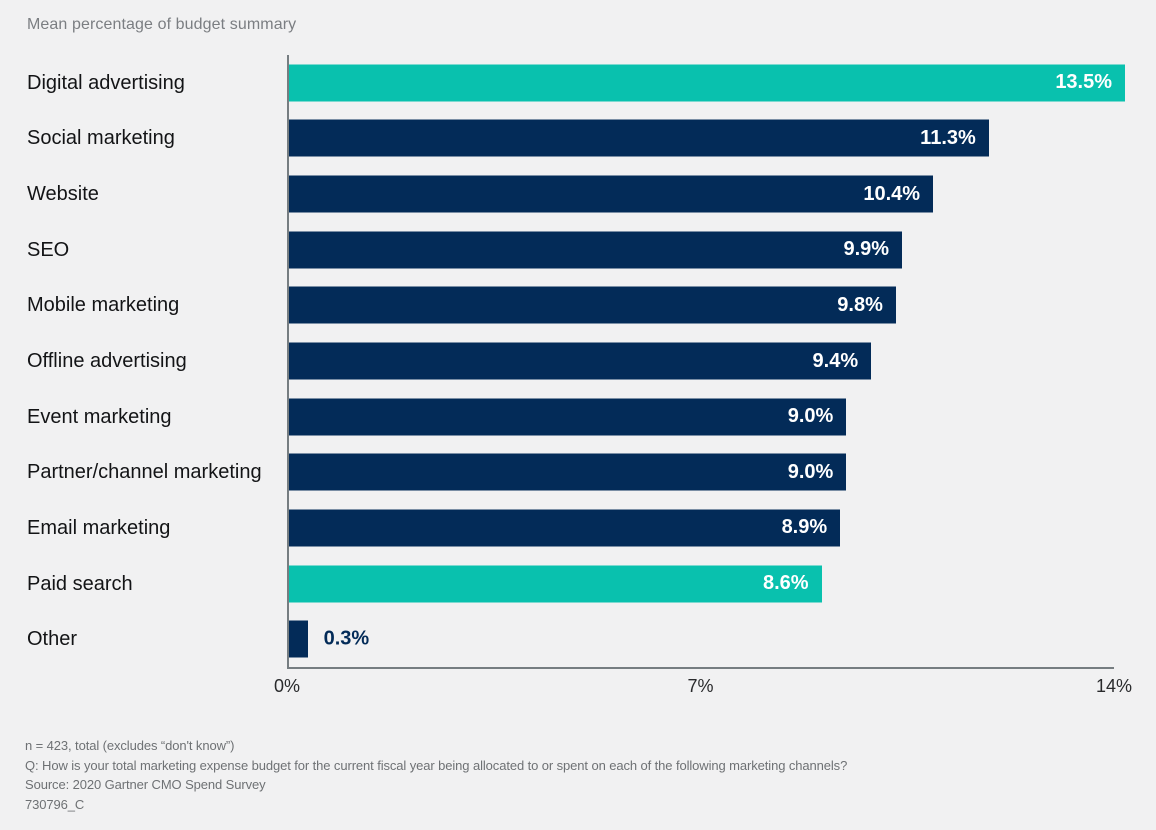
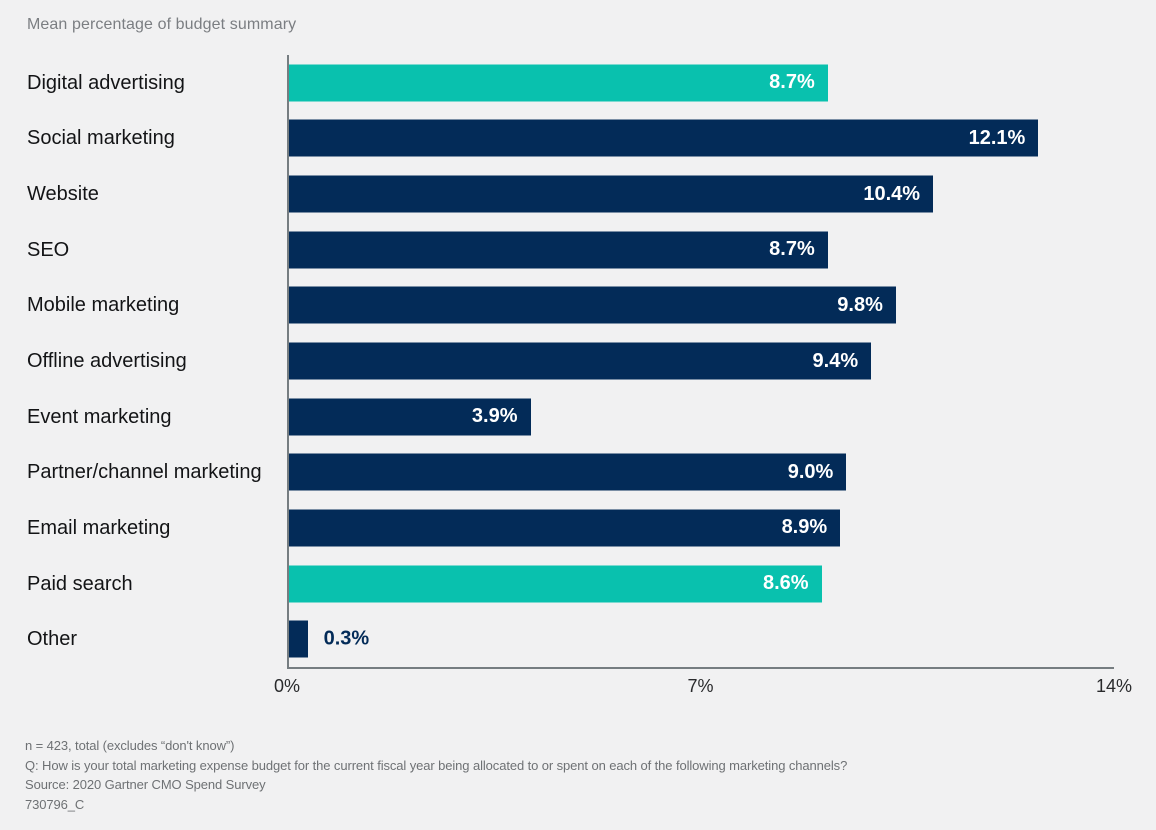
Digital advertising: 13.5% -> 8.7%
Social marketing: 11.3% -> 12.1%
SEO: 9.9% -> 8.7%
Event marketing: 9.0% -> 3.9%
